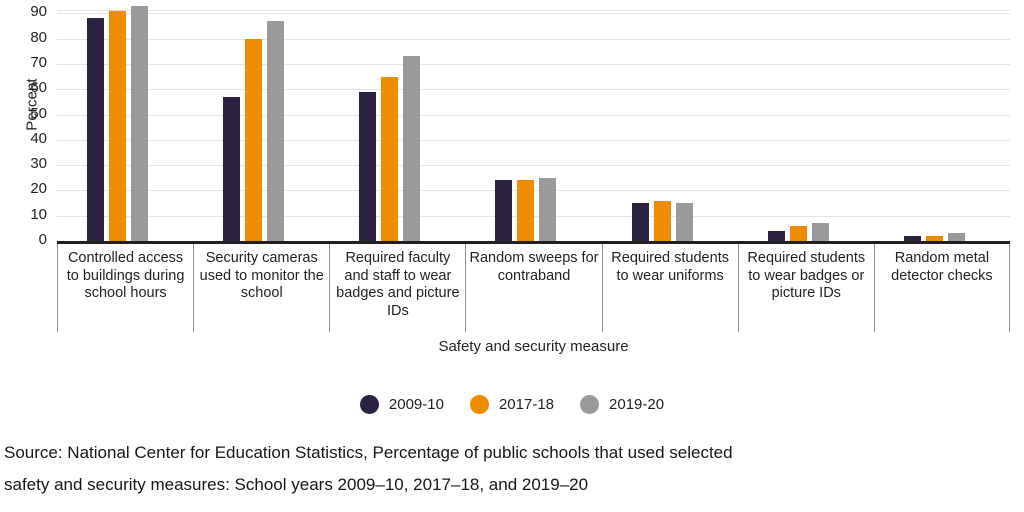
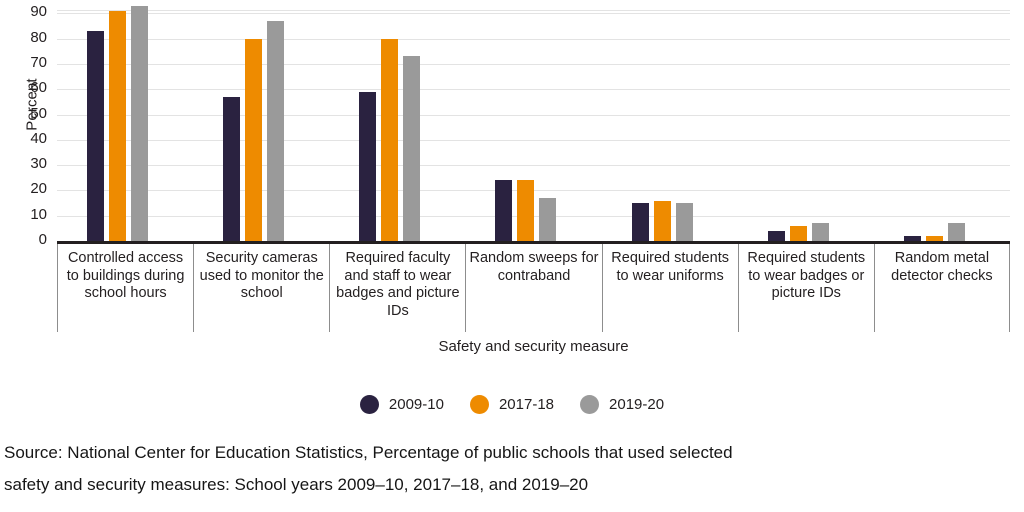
2009-10/Controlled access to buildings during school hours: 88 -> 83
2017-18/Required faculty and staff to wear badges and picture IDs: 65 -> 80
2019-20/Random sweeps for contraband: 25 -> 17
2019-20/Random metal detector checks: 3 -> 7
